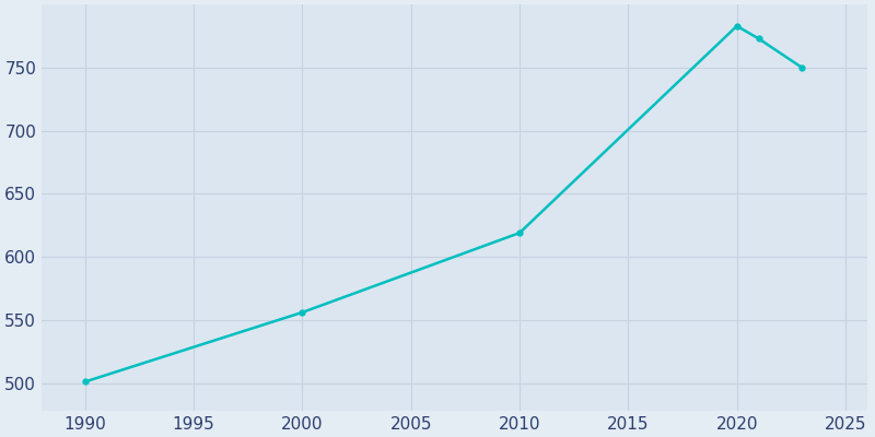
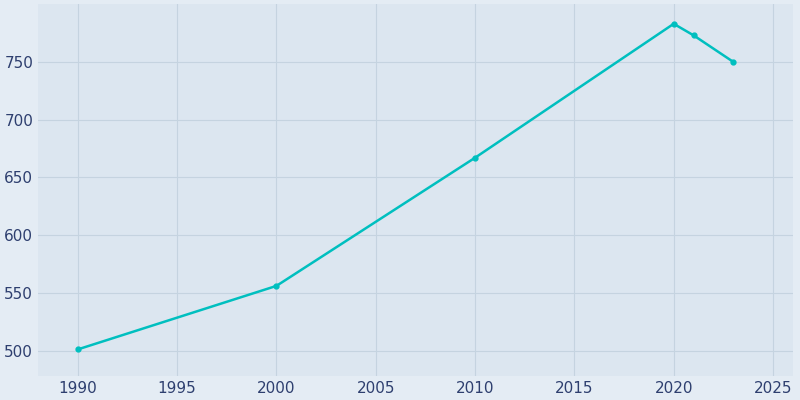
2010: 619 -> 667
